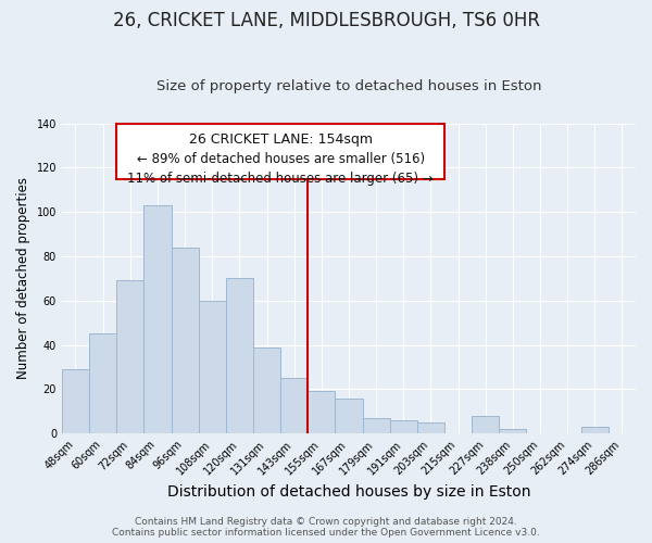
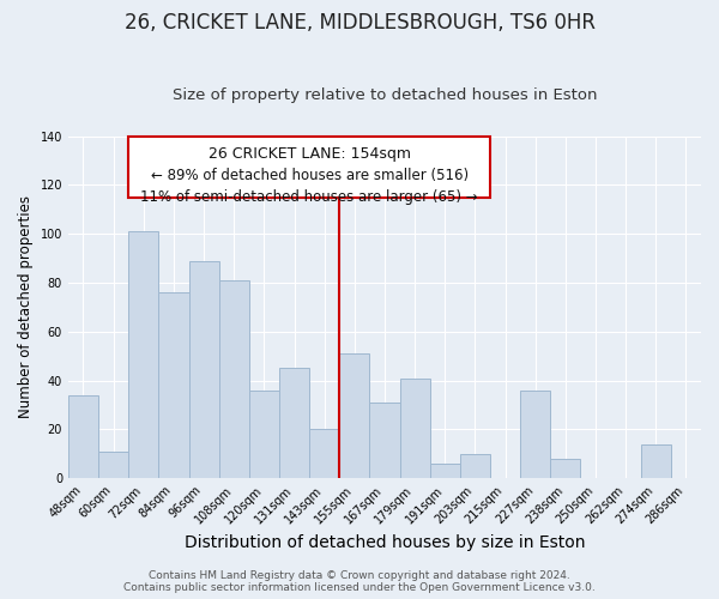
48sqm: 29 -> 34
60sqm: 45 -> 11
72sqm: 69 -> 101
84sqm: 103 -> 76
96sqm: 84 -> 89
108sqm: 60 -> 81
120sqm: 70 -> 36
131sqm: 39 -> 45
143sqm: 25 -> 20
155sqm: 19 -> 51
167sqm: 16 -> 31
179sqm: 7 -> 41
203sqm: 5 -> 10
227sqm: 8 -> 36
238sqm: 2 -> 8
274sqm: 3 -> 14
